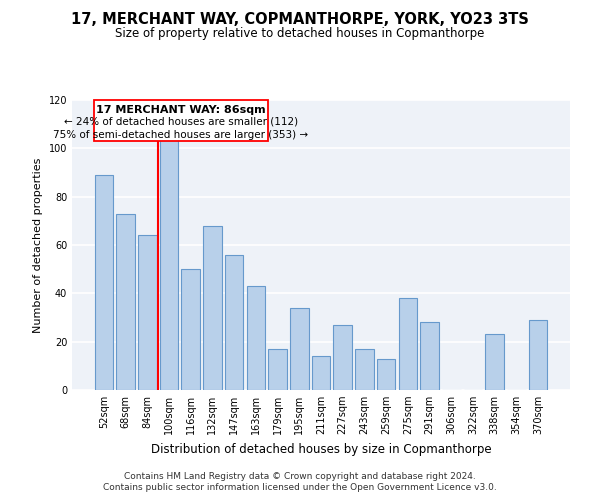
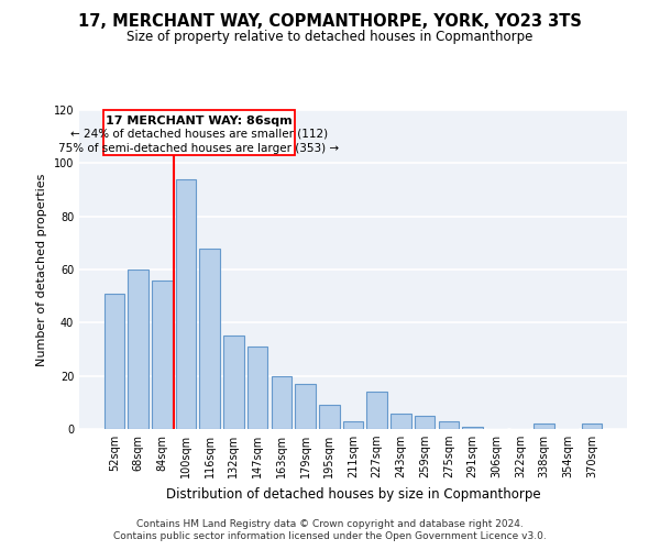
52sqm: 89 -> 51
68sqm: 73 -> 60
84sqm: 64 -> 56
100sqm: 104 -> 94
116sqm: 50 -> 68
132sqm: 68 -> 35
147sqm: 56 -> 31
163sqm: 43 -> 20
195sqm: 34 -> 9
211sqm: 14 -> 3
227sqm: 27 -> 14
243sqm: 17 -> 6
259sqm: 13 -> 5
275sqm: 38 -> 3
291sqm: 28 -> 1
338sqm: 23 -> 2
370sqm: 29 -> 2
